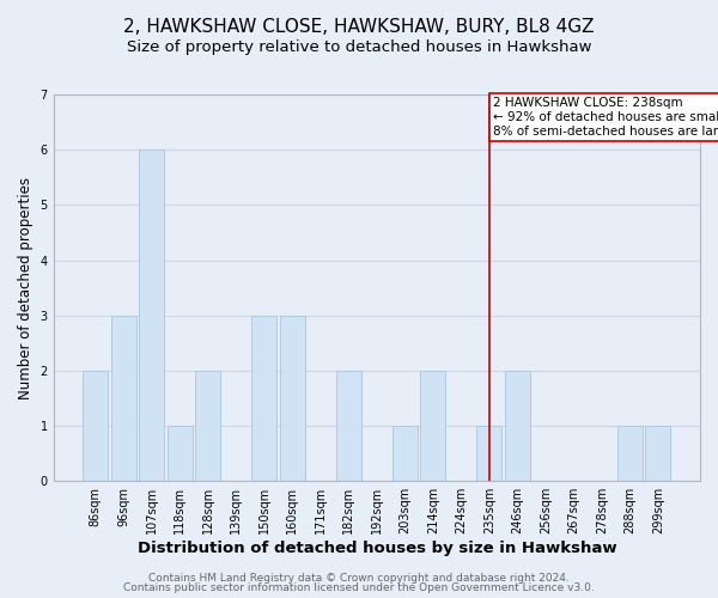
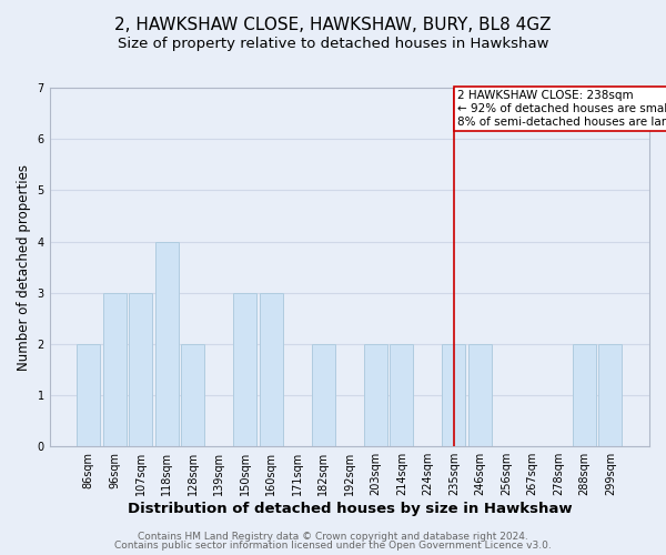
107sqm: 6 -> 3
118sqm: 1 -> 4
203sqm: 1 -> 2
235sqm: 1 -> 2
288sqm: 1 -> 2
299sqm: 1 -> 2
